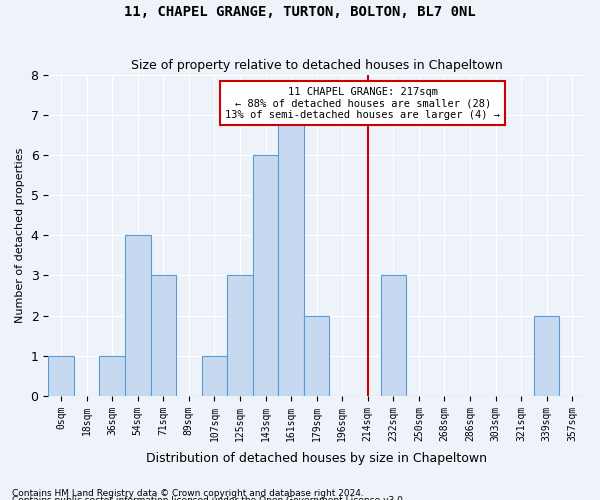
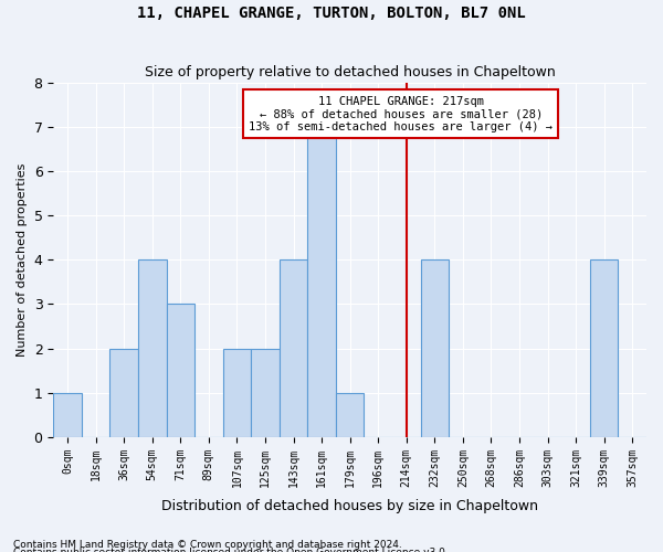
36sqm: 1 -> 2
107sqm: 1 -> 2
125sqm: 3 -> 2
143sqm: 6 -> 4
179sqm: 2 -> 1
232sqm: 3 -> 4
339sqm: 2 -> 4
